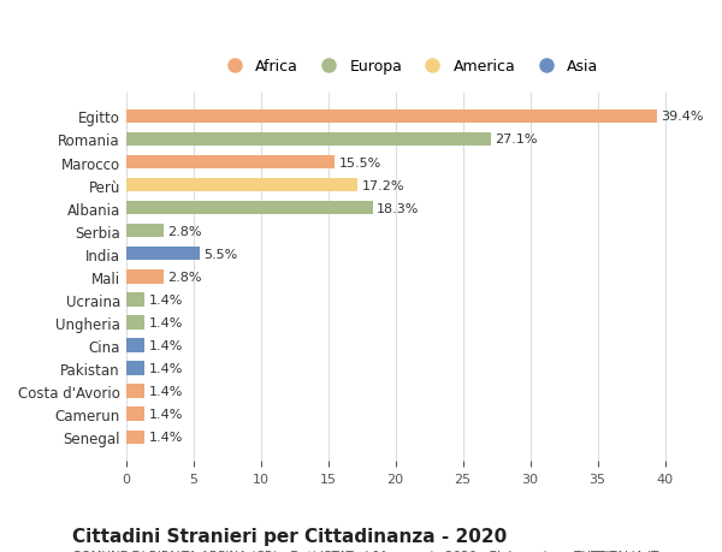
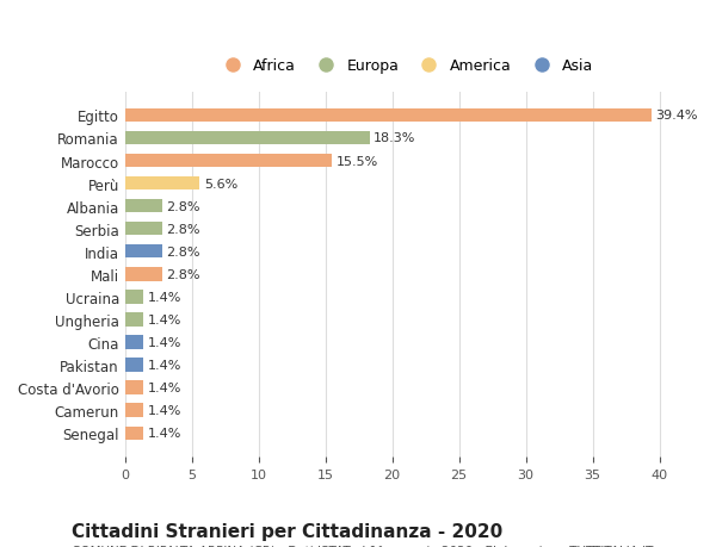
Romania: 27.1% -> 18.3%
Perù: 17.2% -> 5.6%
Albania: 18.3% -> 2.8%
India: 5.5% -> 2.8%
